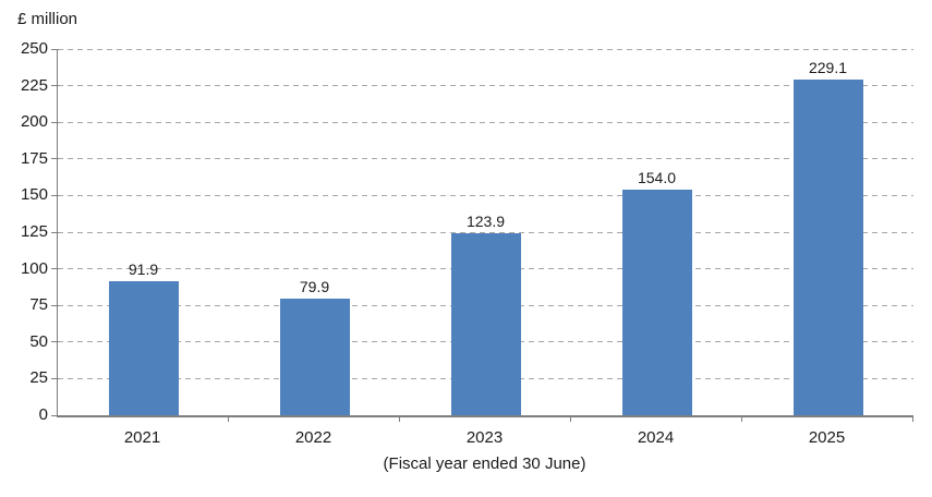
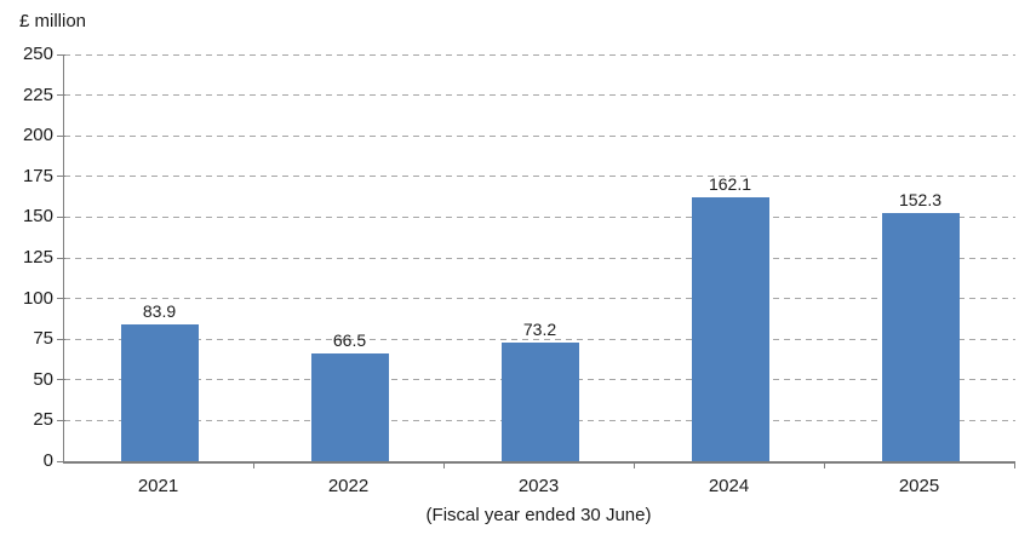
2021: 91.9 -> 83.9
2022: 79.9 -> 66.5
2023: 123.9 -> 73.2
2024: 154.0 -> 162.1
2025: 229.1 -> 152.3
